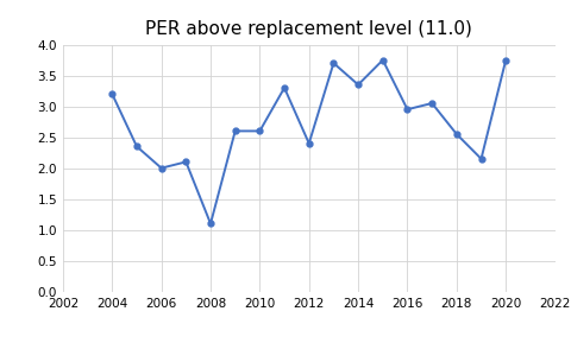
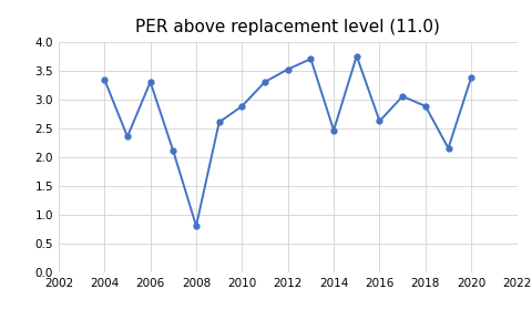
2004: 3.20 -> 3.34
2006: 2.00 -> 3.30
2008: 1.10 -> 0.80
2010: 2.60 -> 2.88
2012: 2.40 -> 3.52
2014: 3.35 -> 2.46
2016: 2.95 -> 2.62
2018: 2.55 -> 2.88
2020: 3.75 -> 3.38
